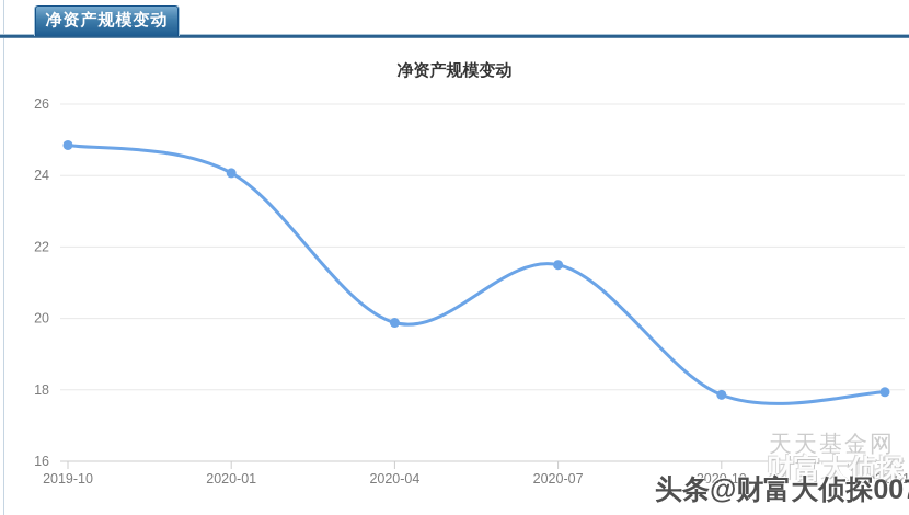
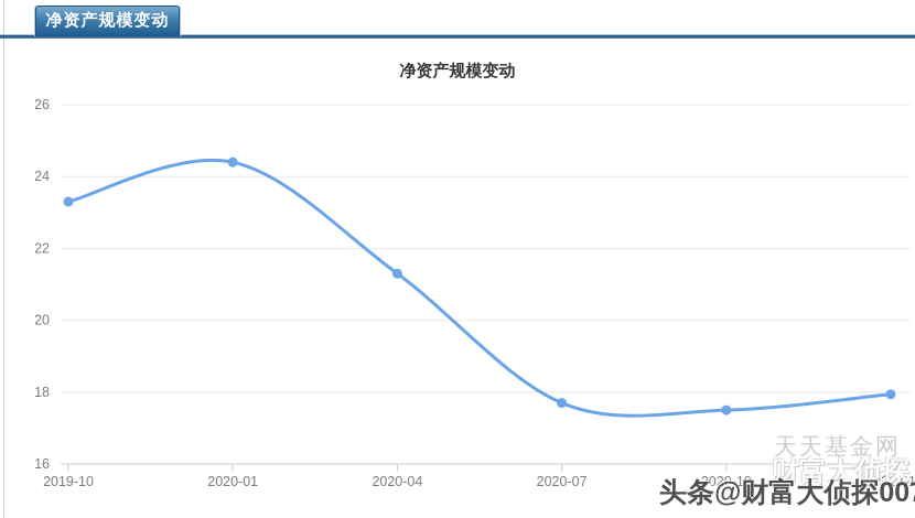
2019-10: 24.9 -> 23.3
2020-01: 24.1 -> 24.4
2020-04: 19.9 -> 21.3
2020-07: 21.5 -> 17.7
2020-10: 17.9 -> 17.5
